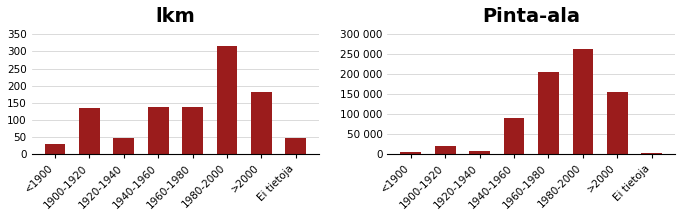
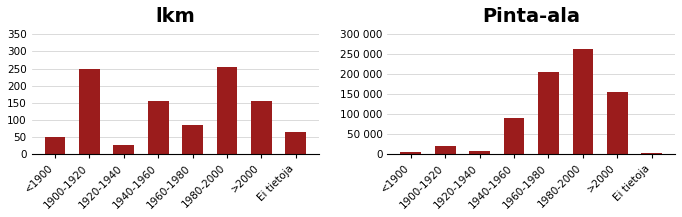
lkm/<1900: 30 -> 50
lkm/1900-1920: 135 -> 250
lkm/1920-1940: 48 -> 25
lkm/1940-1960: 138 -> 155
lkm/1960-1980: 138 -> 85
lkm/1980-2000: 315 -> 255
lkm/>2000: 180 -> 155
lkm/Ei tietoja: 48 -> 65
